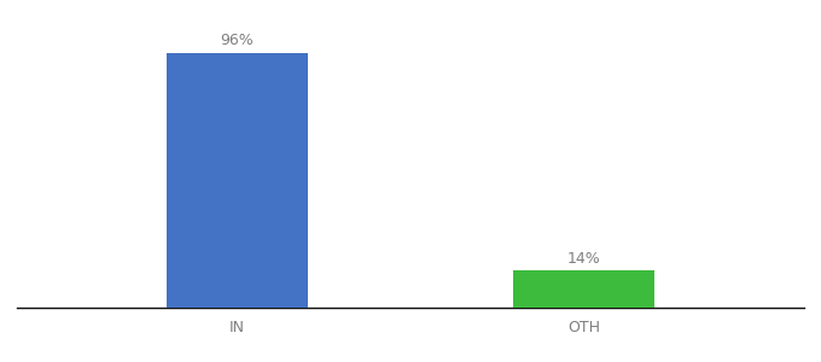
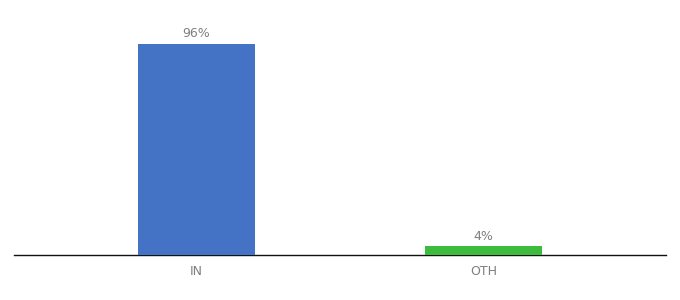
OTH: 14% -> 4%
